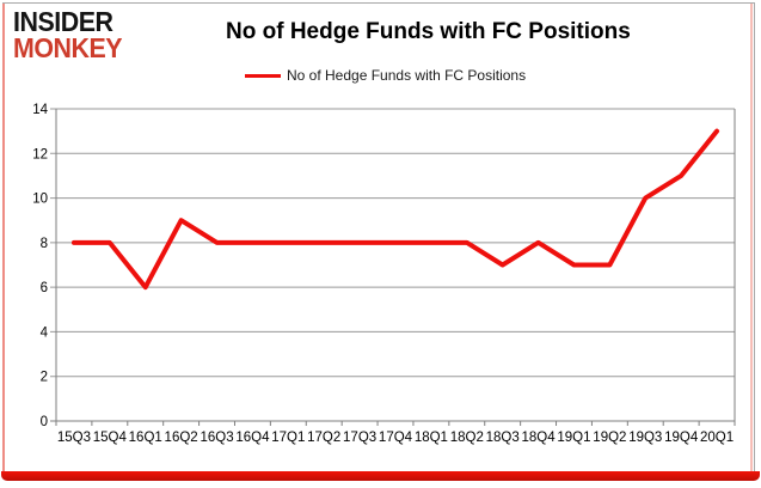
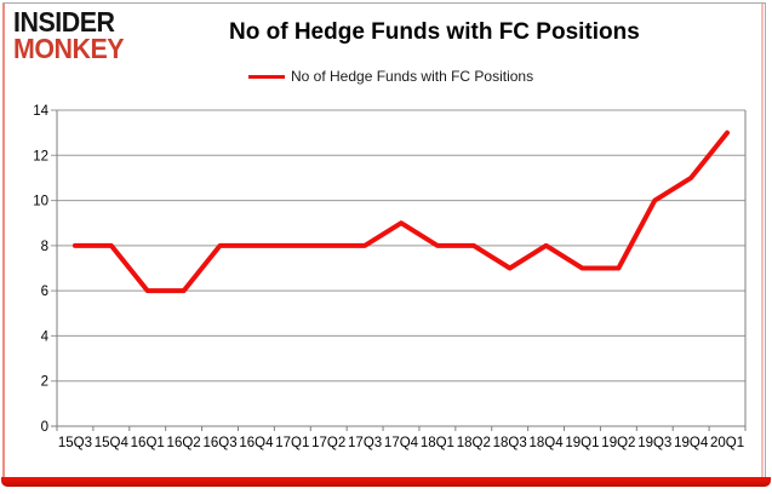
16Q2: 9 -> 6
17Q4: 8 -> 9
